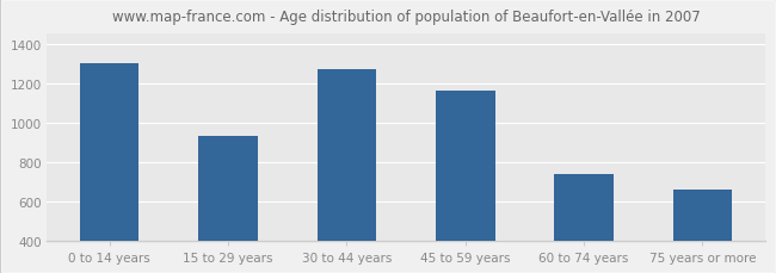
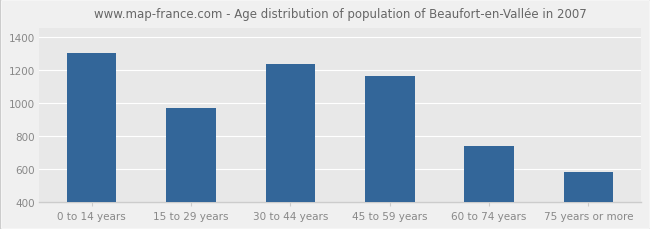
15 to 29 years: 930 -> 960
30 to 44 years: 1270 -> 1240
75 years or more: 660 -> 580
